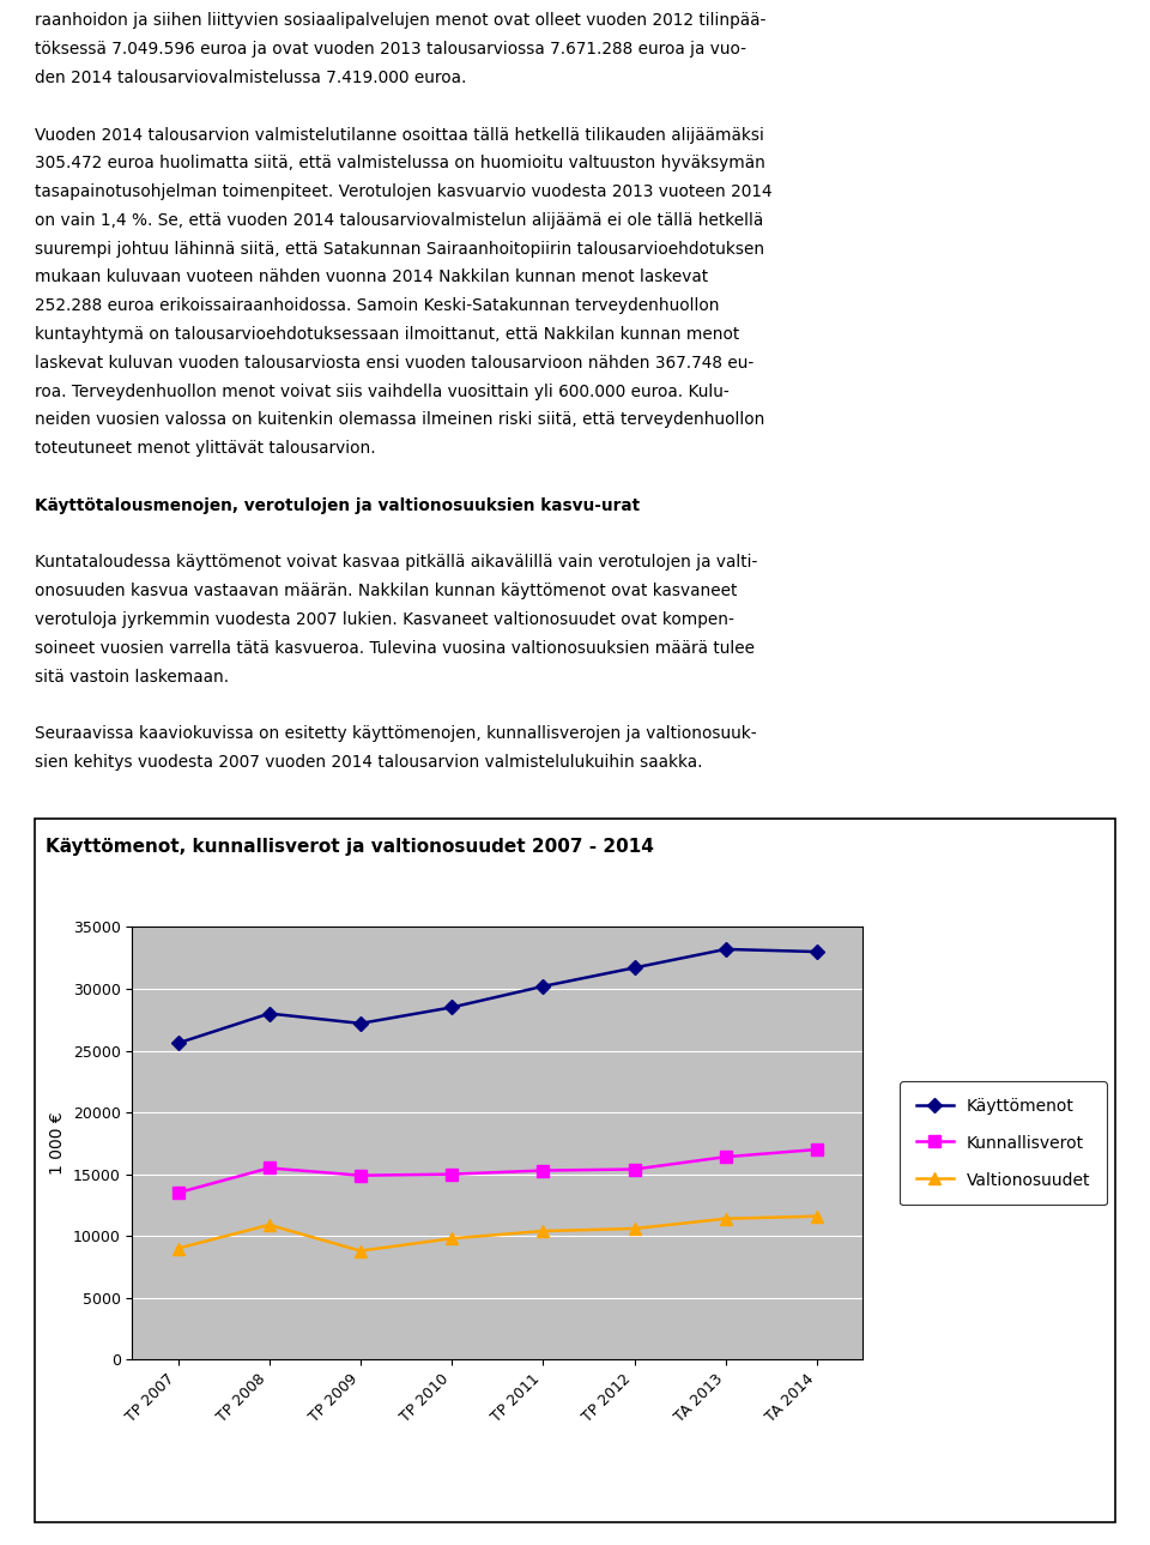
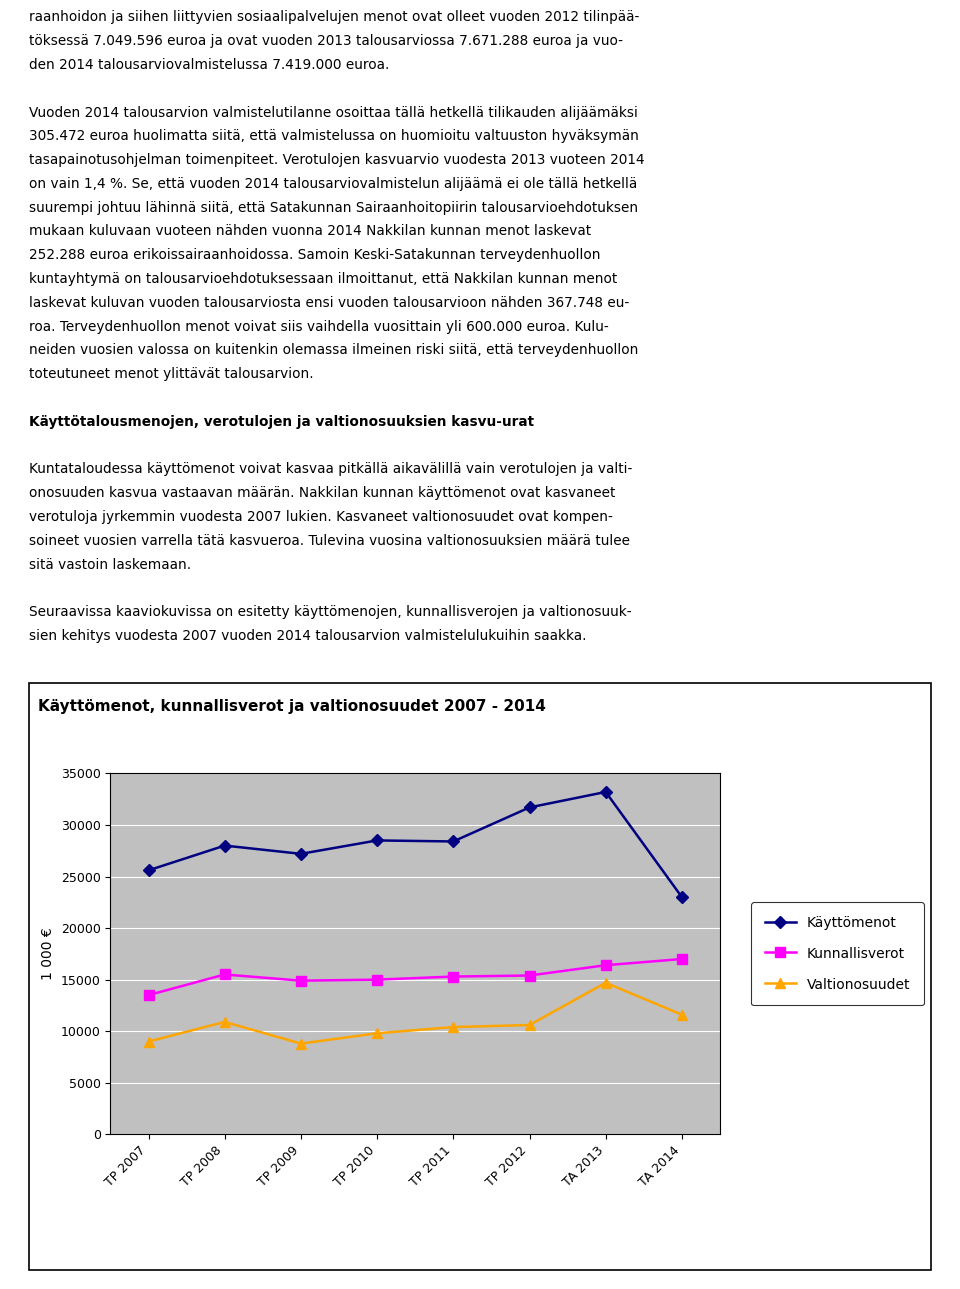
Käyttömenot/TP 2011: 30200 -> 28400
Valtionosuudet/TA 2013: 11400 -> 14700
Käyttömenot/TA 2014: 33000 -> 23000
